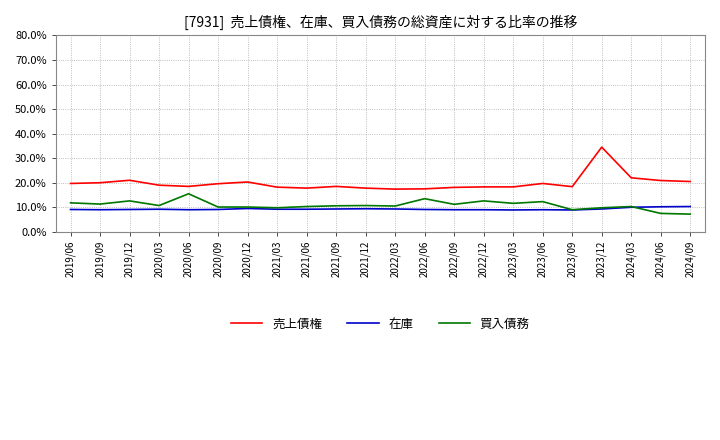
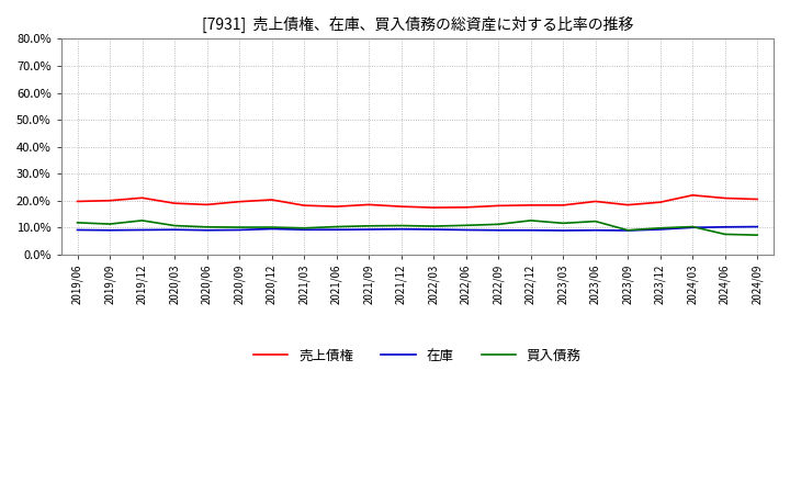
買入債務/2020/06: 15.5% -> 10.2%
買入債務/2022/06: 13.5% -> 10.8%
売上債権/2023/12: 34.5% -> 19.4%
